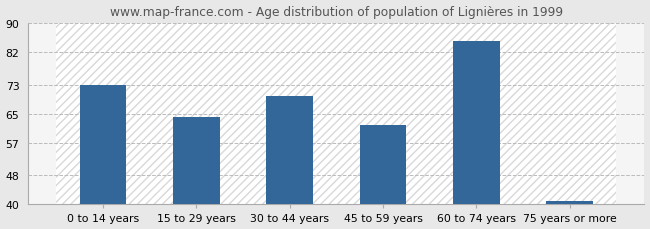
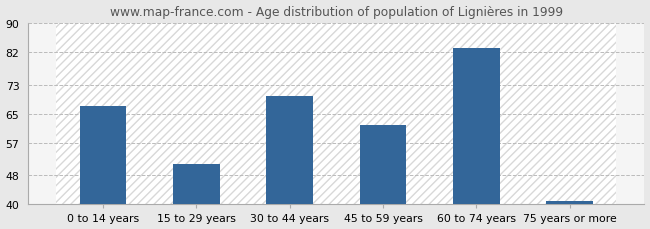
0 to 14 years: 73 -> 67
15 to 29 years: 64 -> 51
60 to 74 years: 85 -> 83
